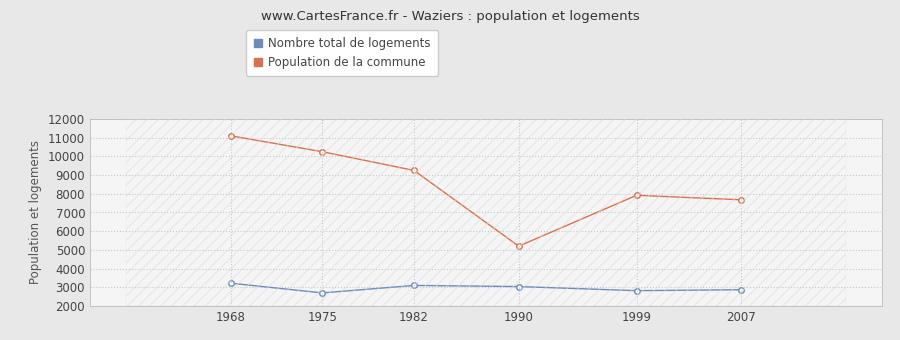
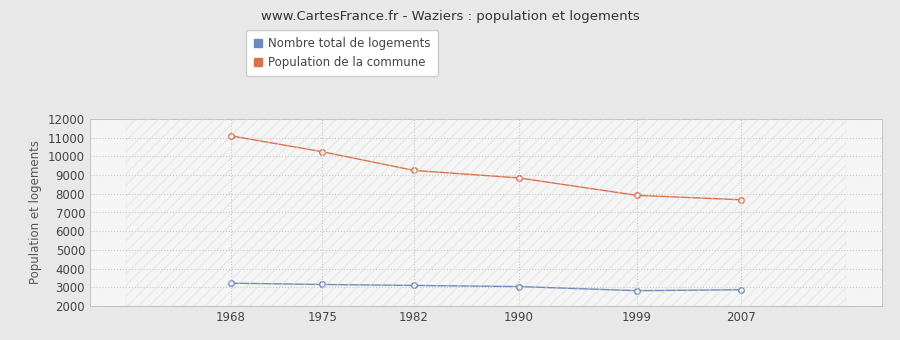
Nombre total de logements/1975: 2700 -> 3200
Population de la commune/1990: 5200 -> 8800
